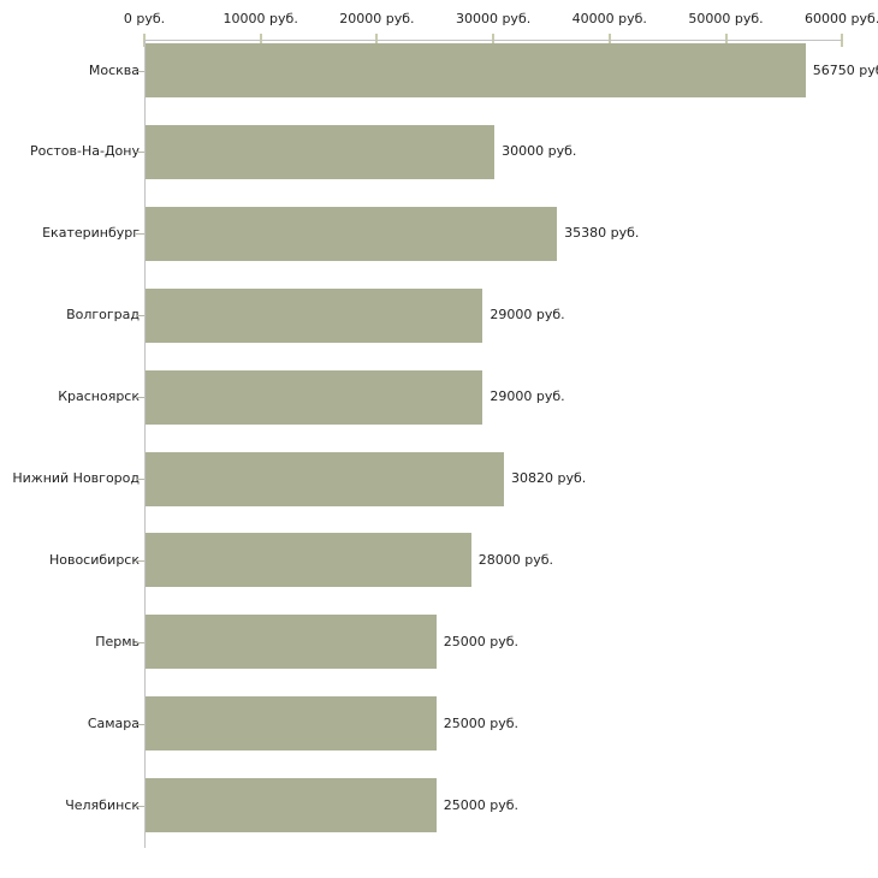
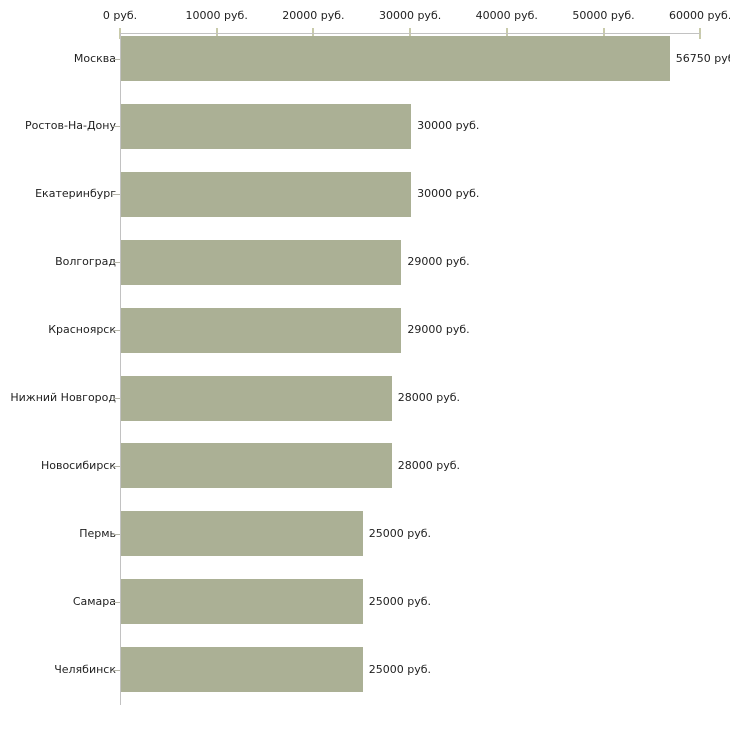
Екатеринбург: 35380 -> 30000
Нижний Новгород: 30820 -> 28000
